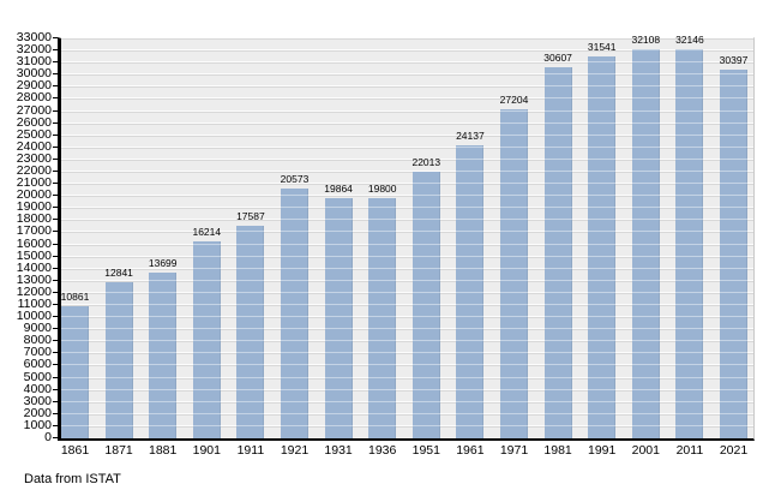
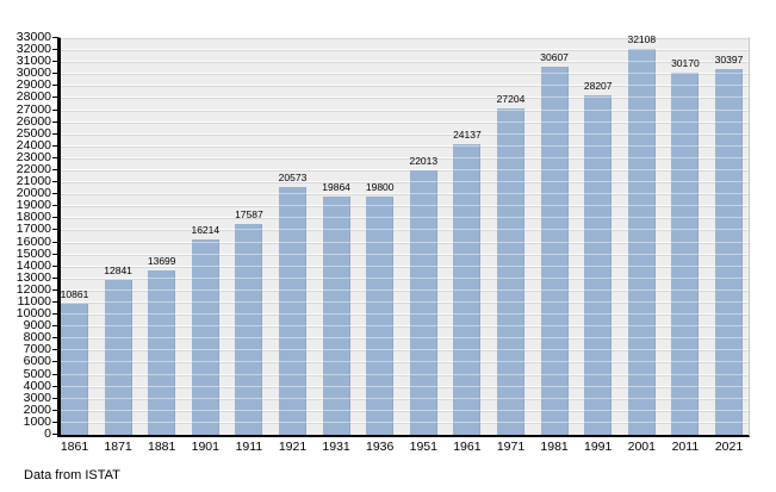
1991: 31541 -> 28207
2011: 32146 -> 30170
